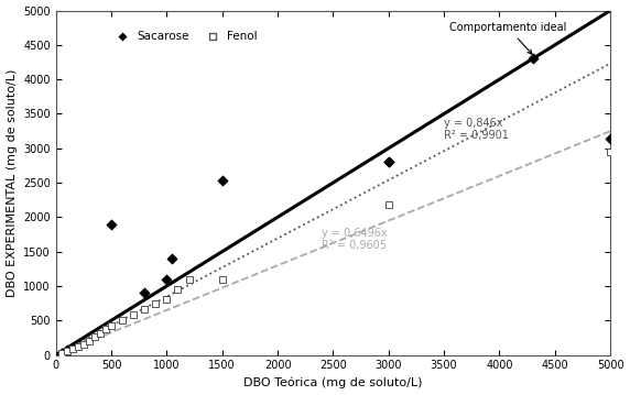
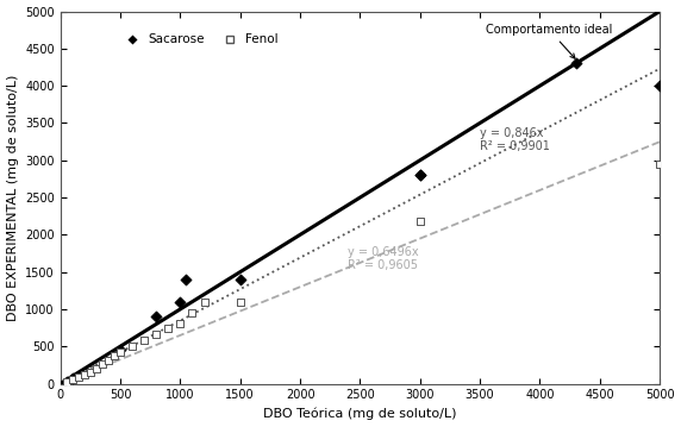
Sacarose/500: 1900 -> 450
Sacarose/1500: 2540 -> 1400
Sacarose/5000: 3140 -> 4000
